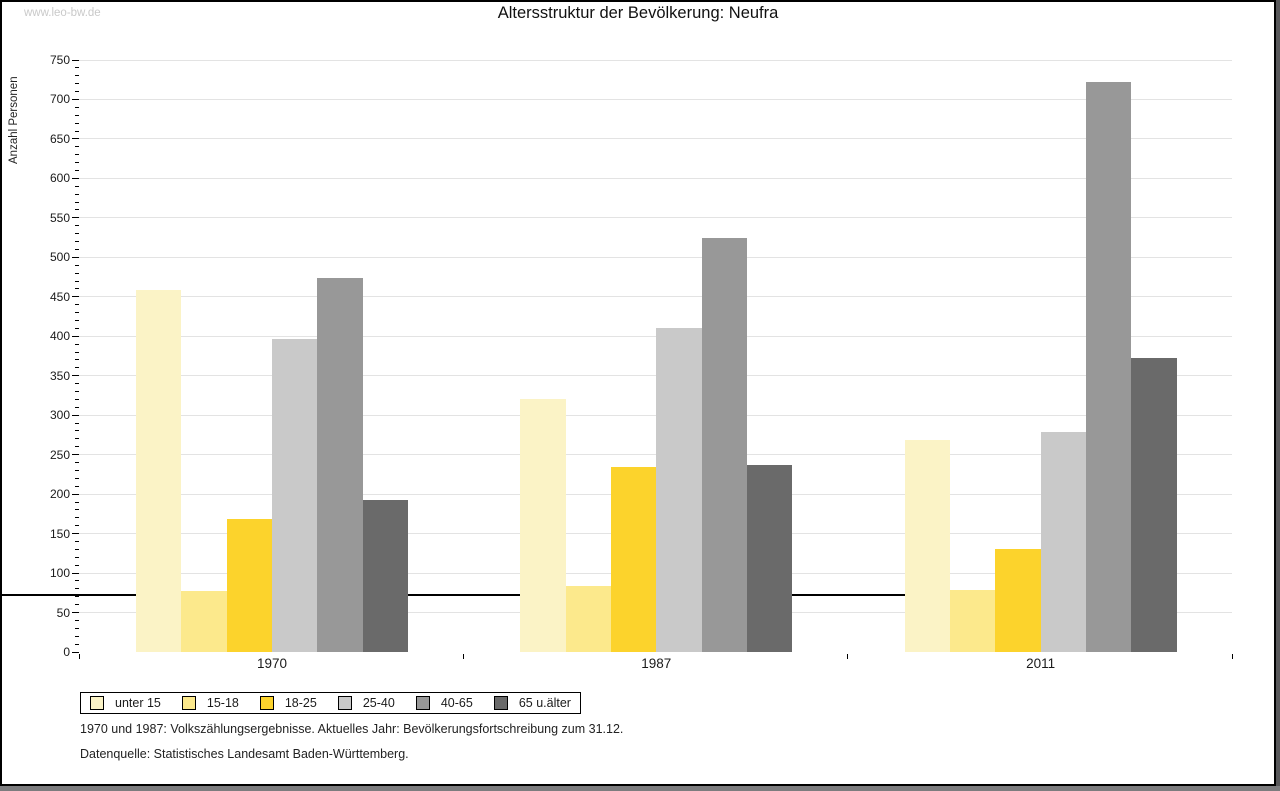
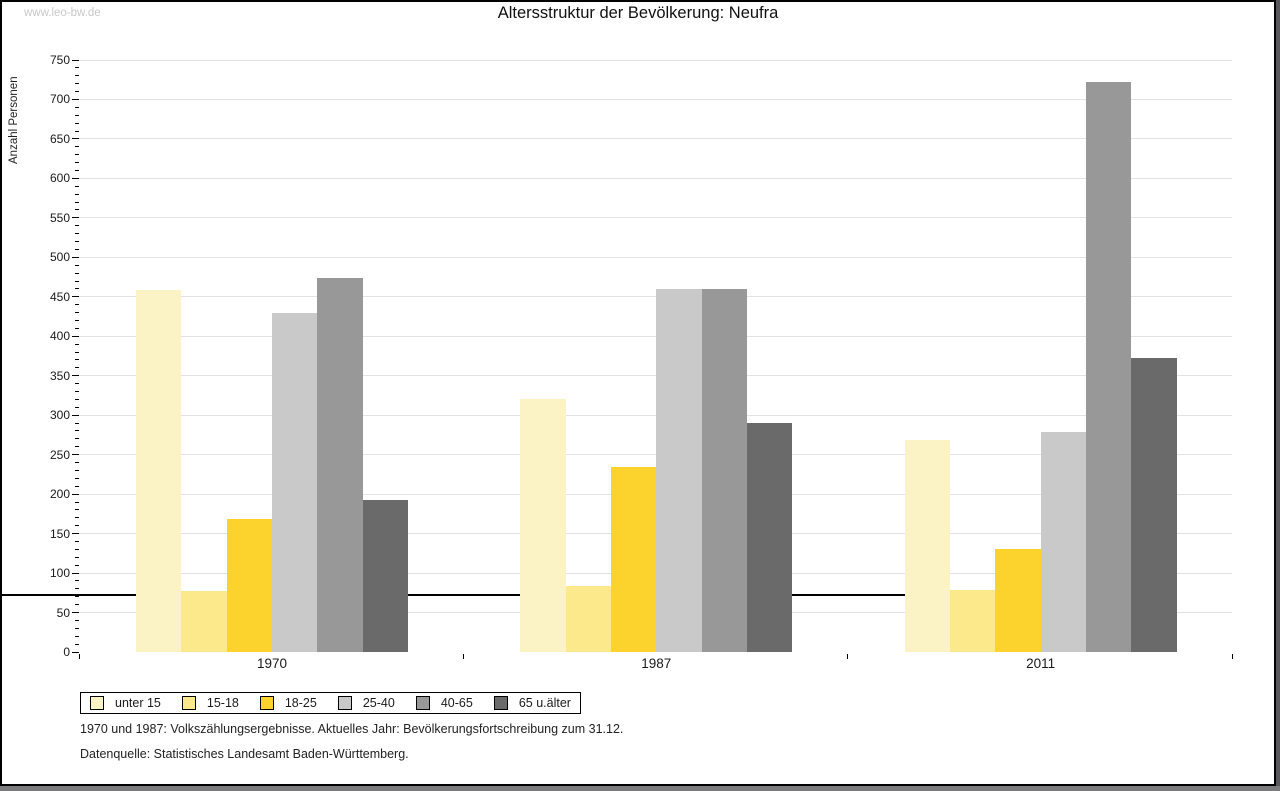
25-40/1970: 400 -> 430
25-40/1987: 410 -> 460
40-65/1987: 520 -> 460
65 u.älter/1987: 240 -> 290
